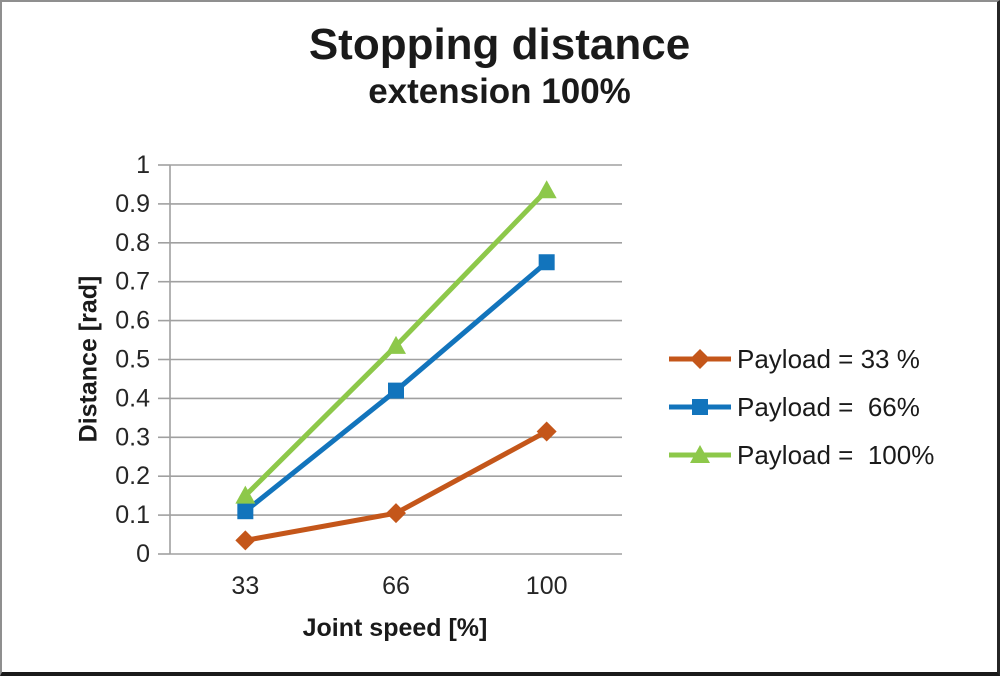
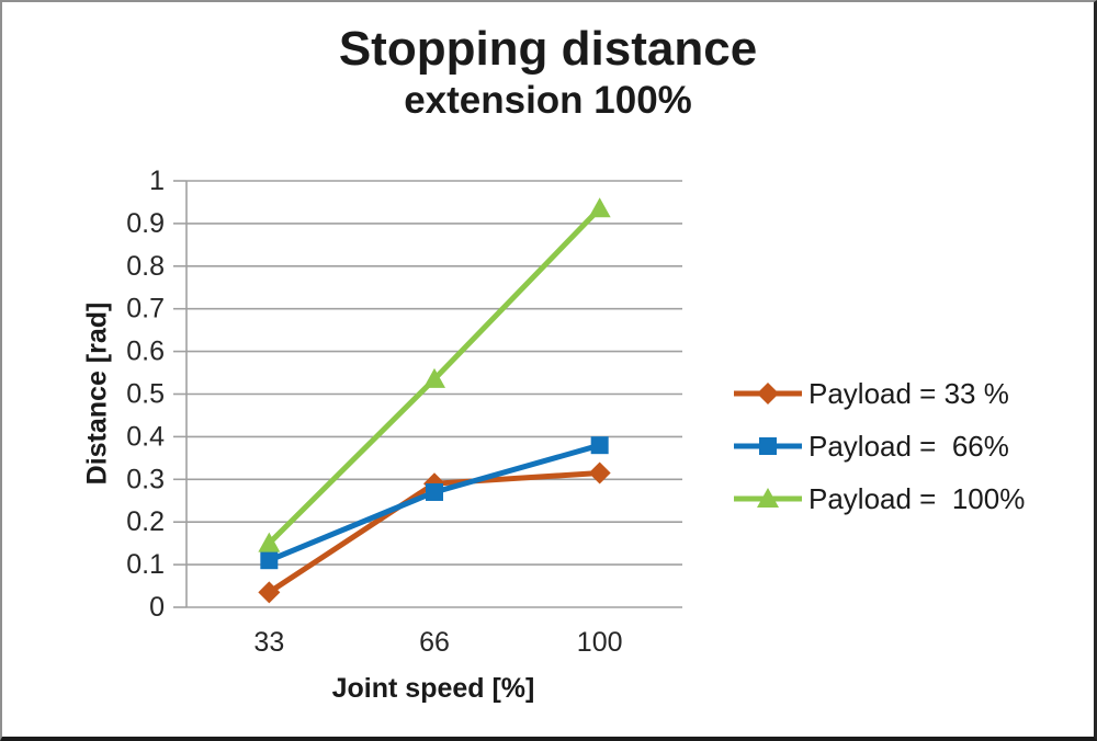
Payload = 33 %/66: 0.10 -> 0.29
Payload = 66%/66: 0.42 -> 0.27
Payload = 66%/100: 0.75 -> 0.38
